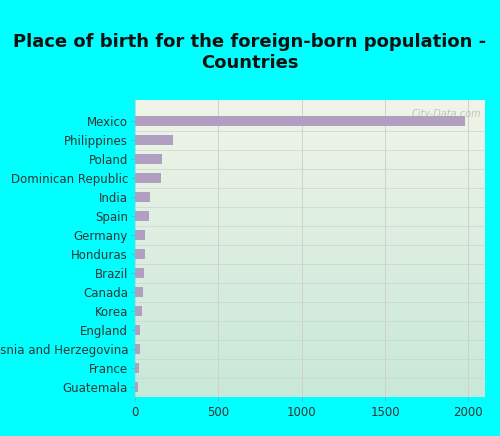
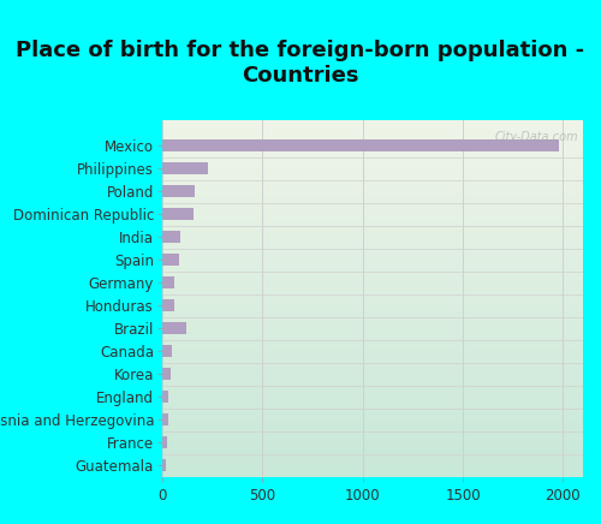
Brazil: 50 -> 120
